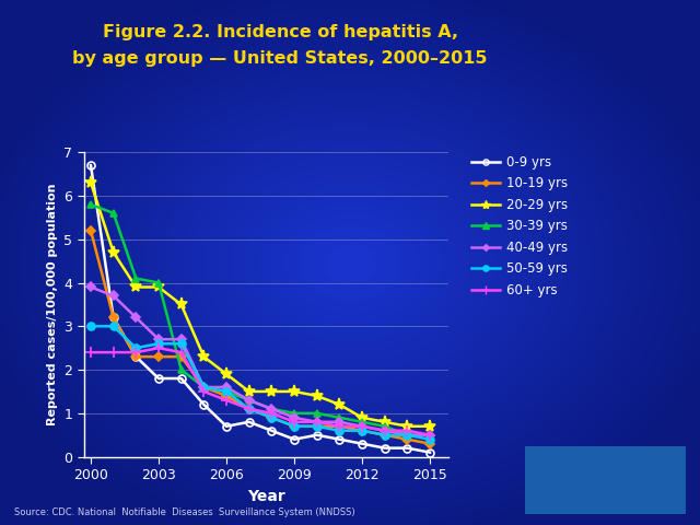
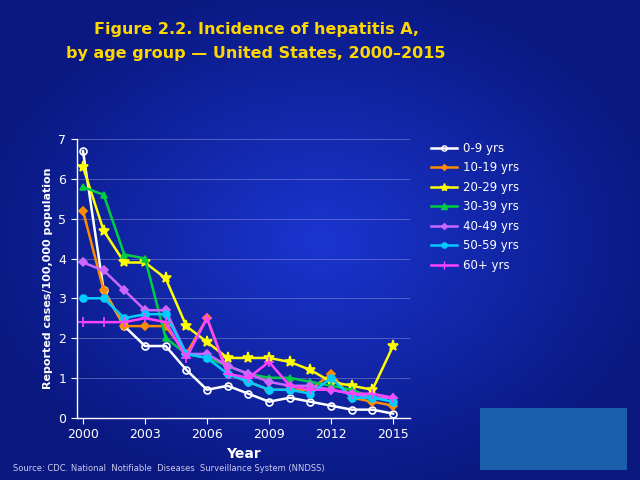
10-19 yrs/2006: 1.4 -> 2.5
60+ yrs/2006: 1.3 -> 2.5
60+ yrs/2009: 0.8 -> 1.4
10-19 yrs/2012: 0.6 -> 1.1
50-59 yrs/2012: 0.6 -> 1.0
20-29 yrs/2015: 0.7 -> 1.8
